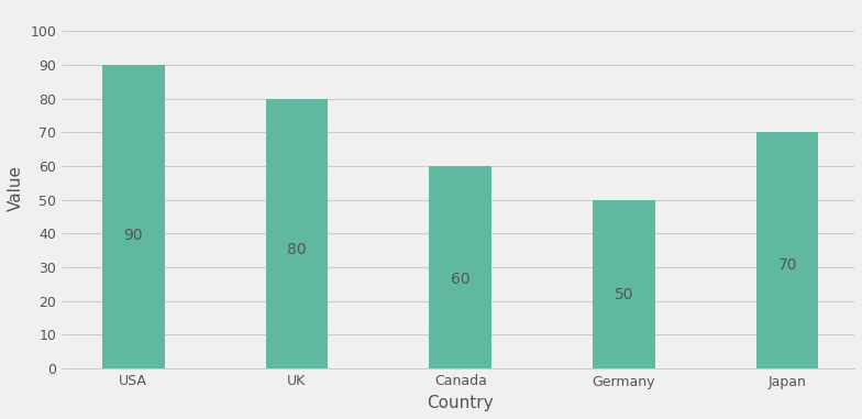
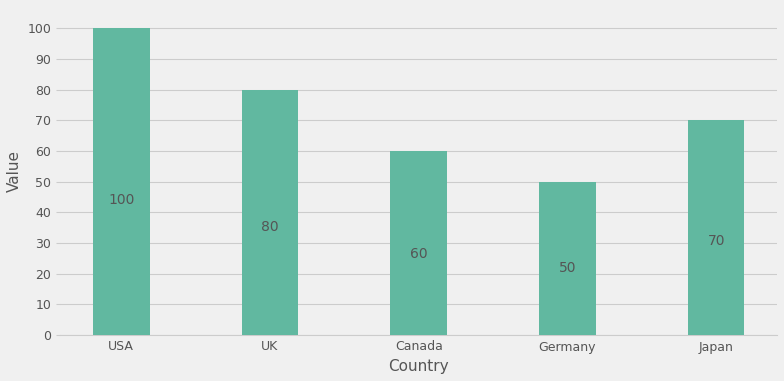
USA: 90 -> 100
